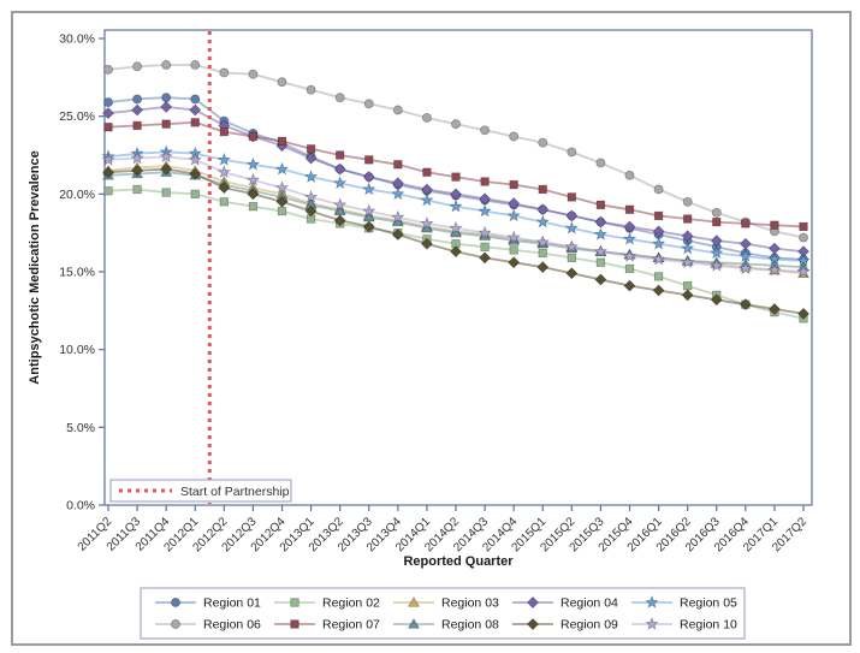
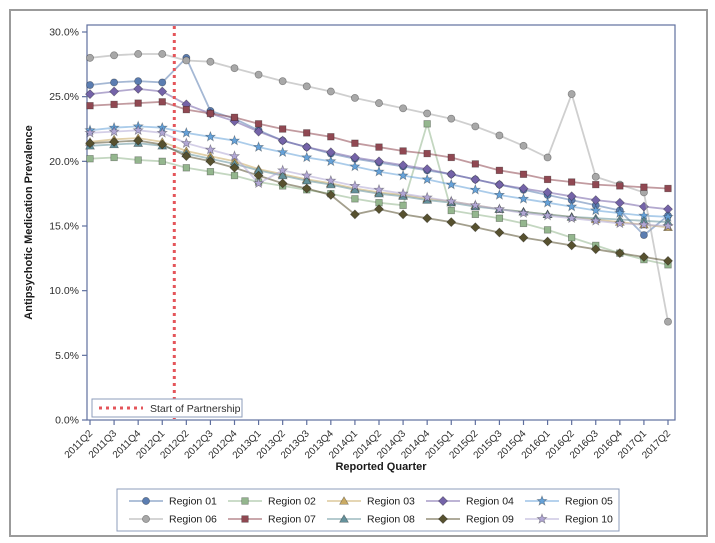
Region 01/2012Q2: 24.7% -> 28.0%
Region 10/2013Q1: 19.8% -> 18.3%
Region 09/2014Q1: 16.8% -> 15.9%
Region 02/2014Q4: 16.4% -> 22.9%
Region 06/2016Q2: 19.5% -> 25.2%
Region 01/2017Q1: 15.9% -> 14.3%
Region 06/2017Q2: 17.2% -> 7.6%
